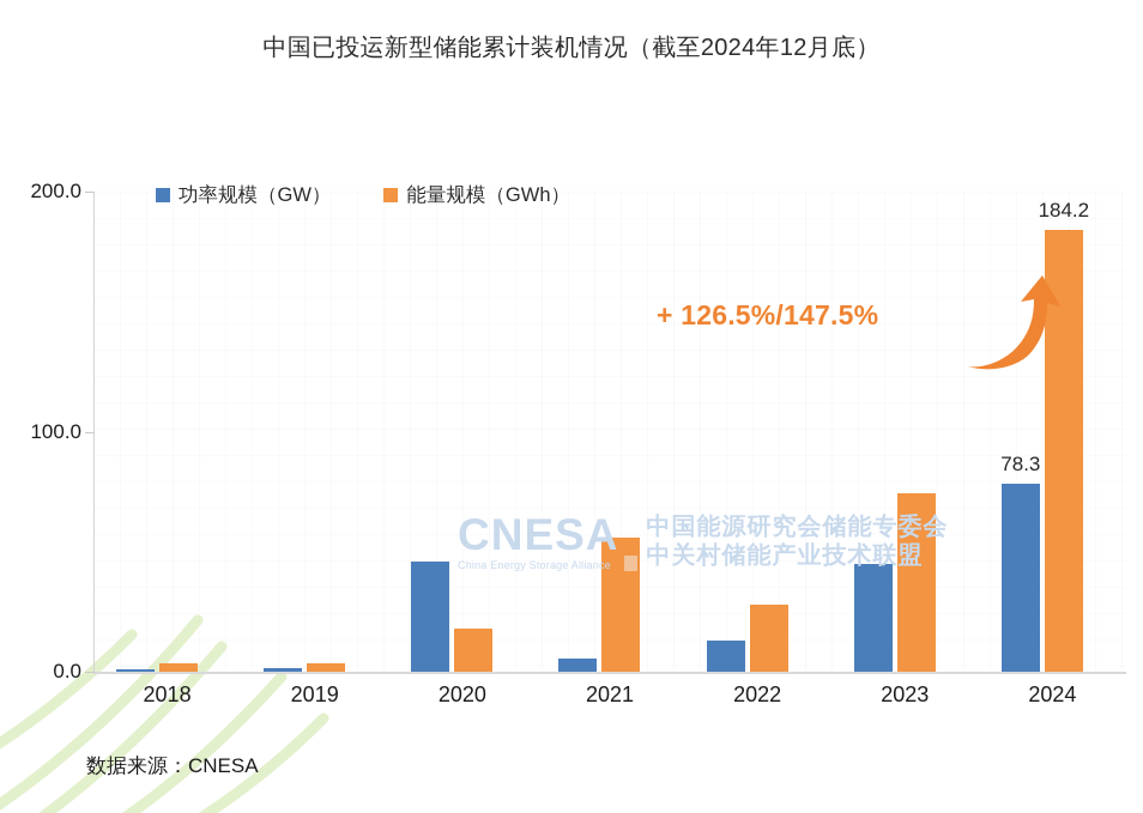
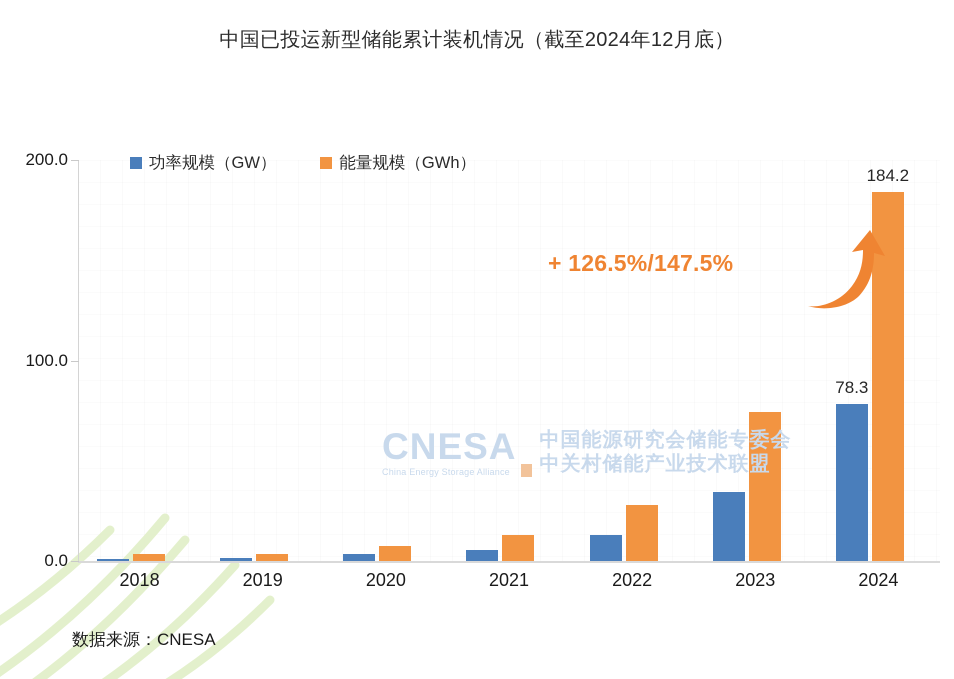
功率规模（GW）/2020: 46 -> 3
能量规模（GWh）/2020: 18 -> 7
能量规模（GWh）/2021: 56 -> 13
功率规模（GW）/2023: 45 -> 34
